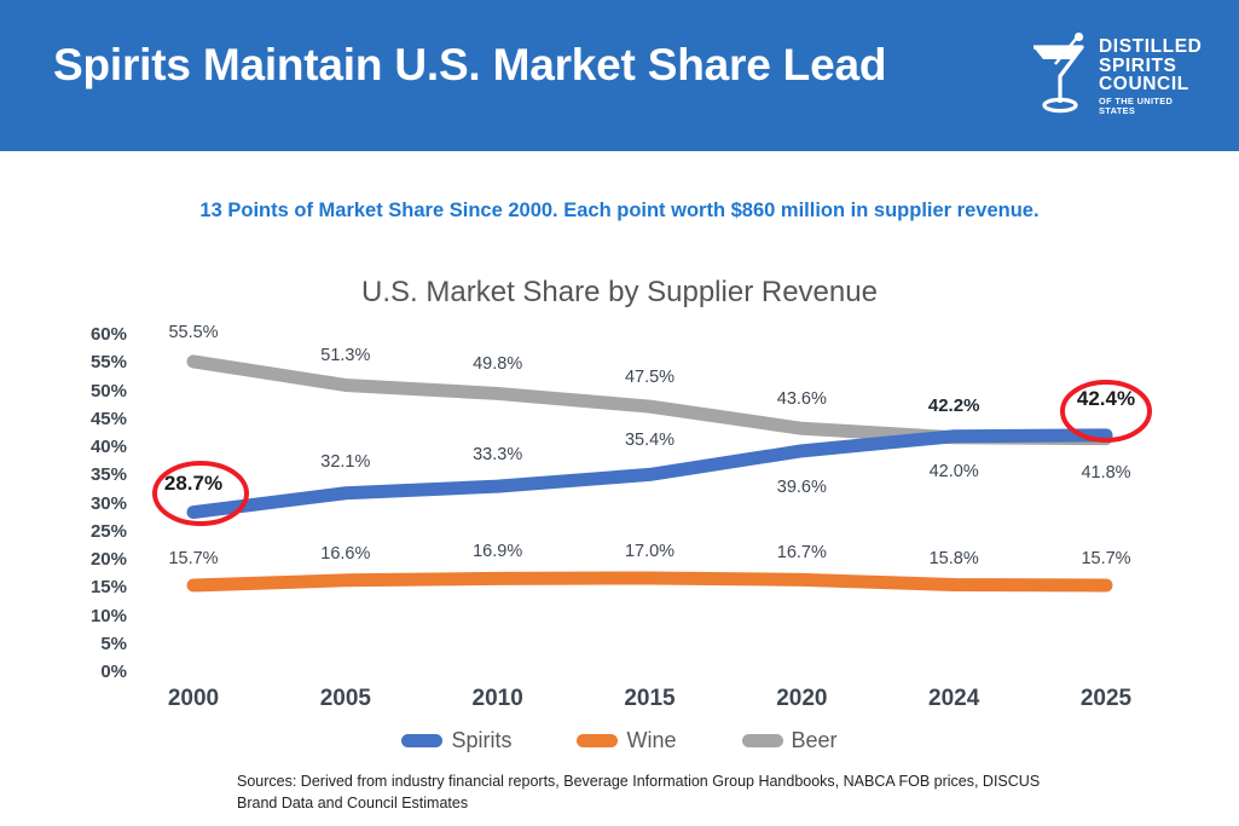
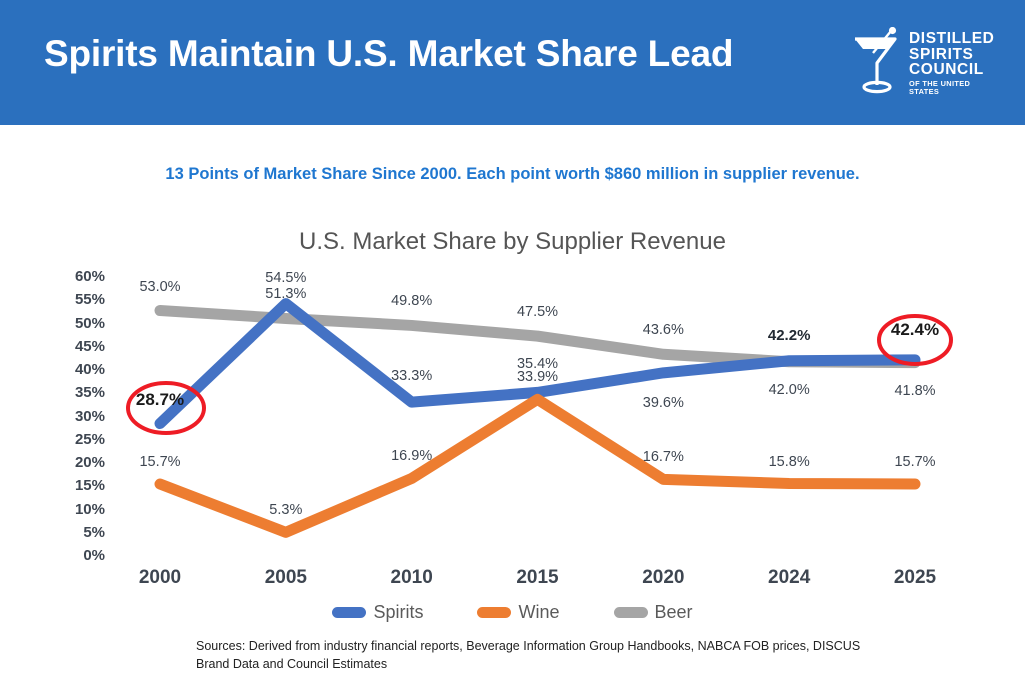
Beer/2000: 55.5% -> 53.0%
Spirits/2005: 32.1% -> 54.5%
Wine/2005: 16.6% -> 5.3%
Wine/2015: 17.0% -> 33.9%
